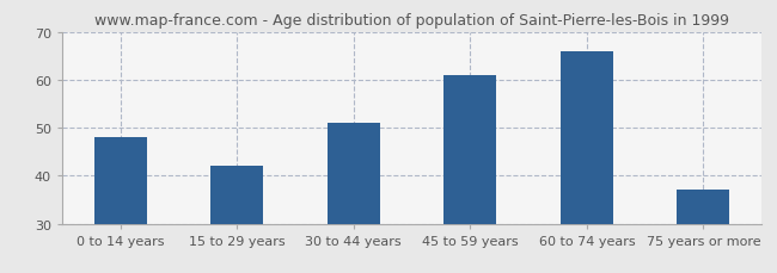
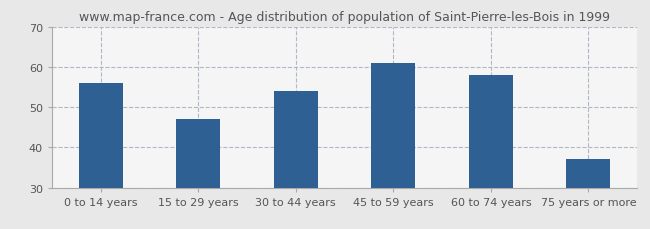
0 to 14 years: 48 -> 56
15 to 29 years: 42 -> 47
30 to 44 years: 51 -> 54
60 to 74 years: 66 -> 58
